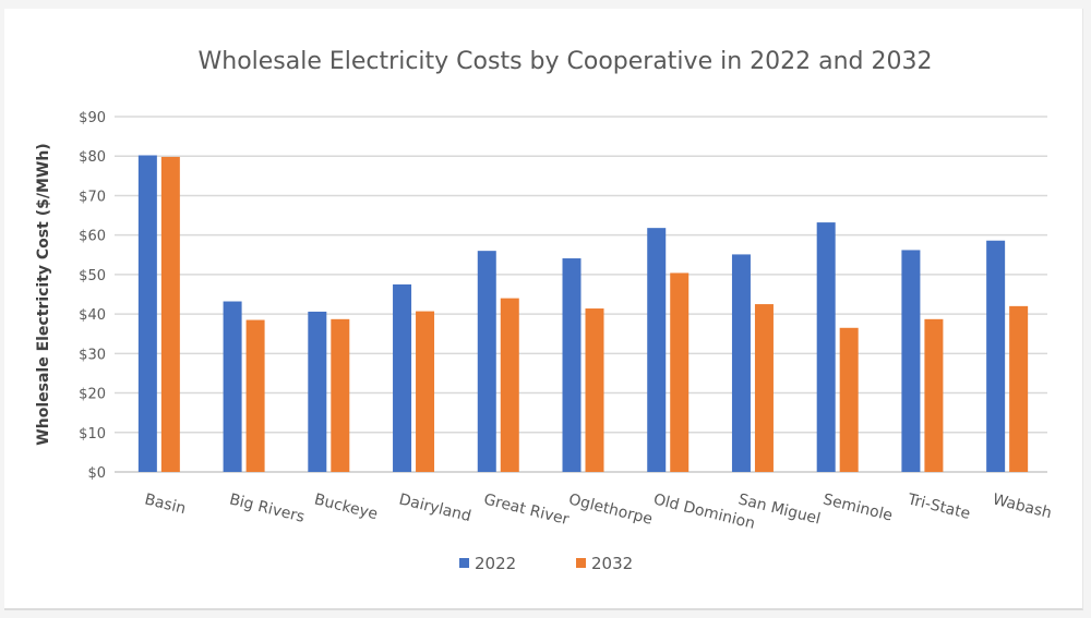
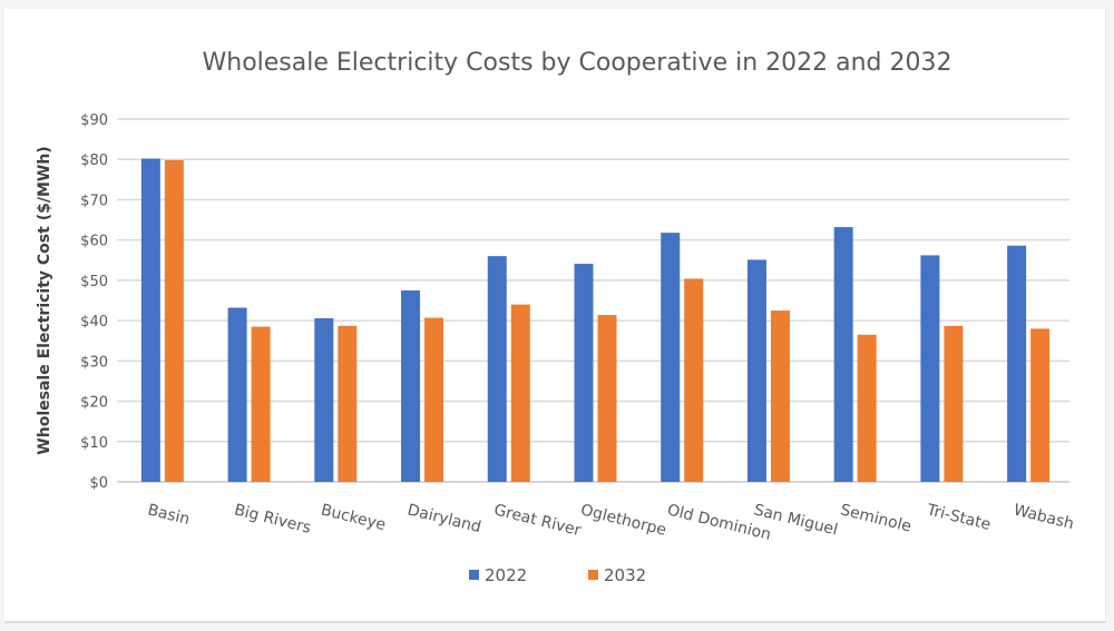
2032/Wabash: $42 -> $38
